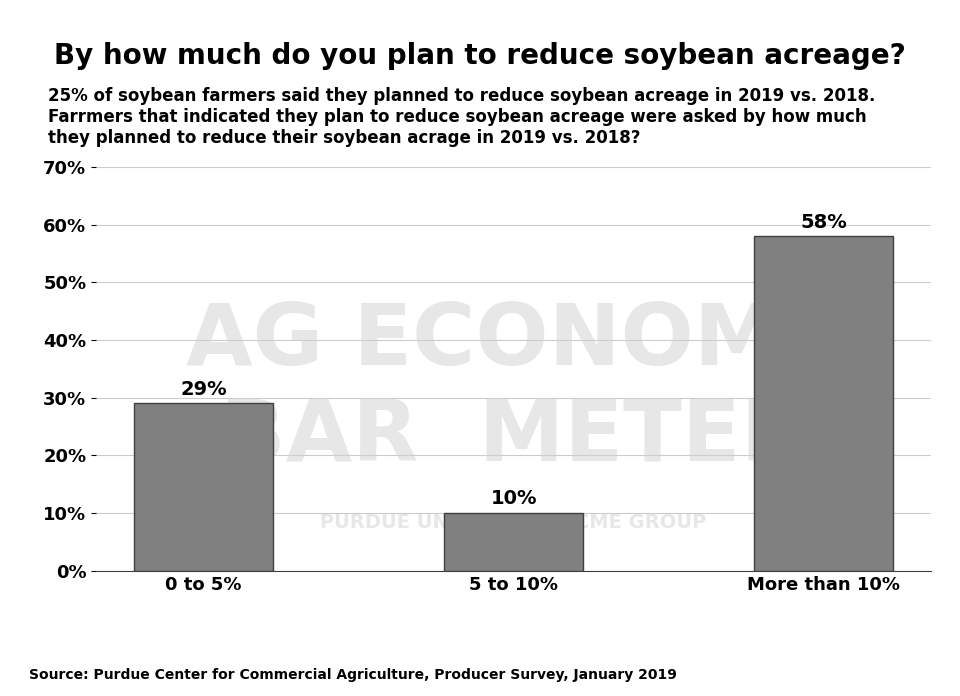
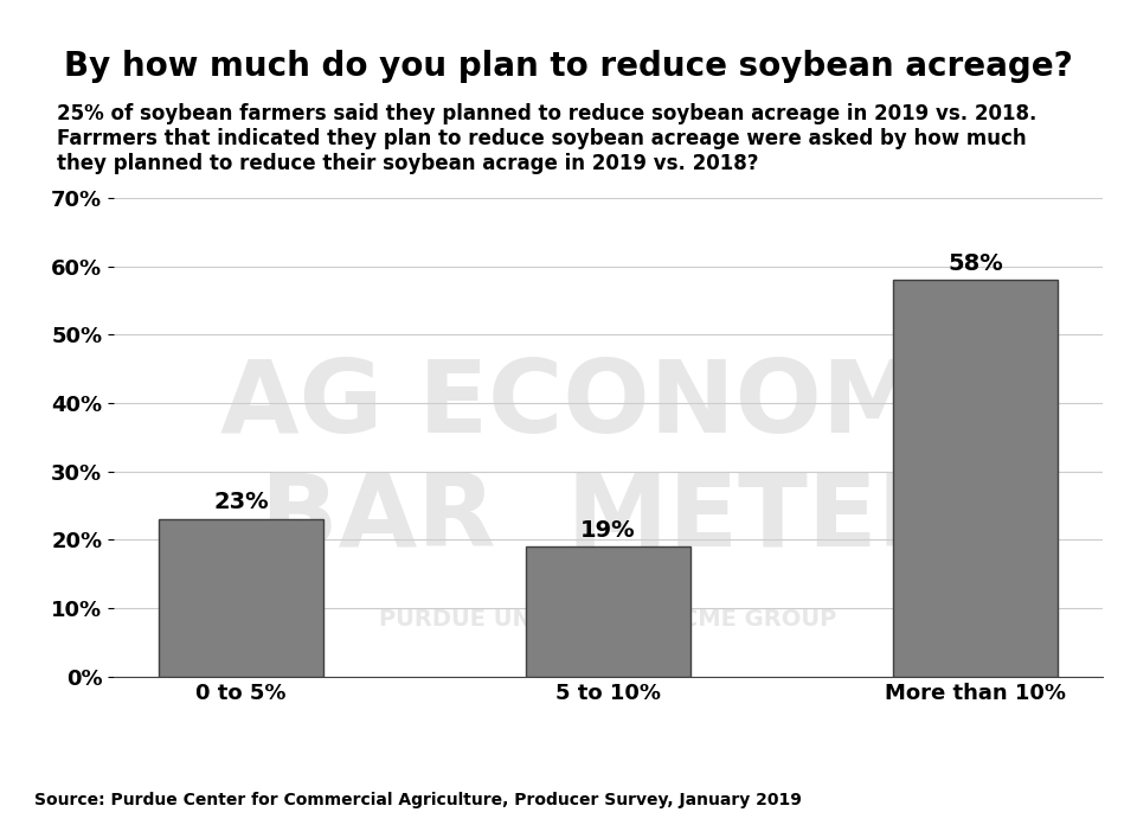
0 to 5%: 29% -> 23%
5 to 10%: 10% -> 19%
